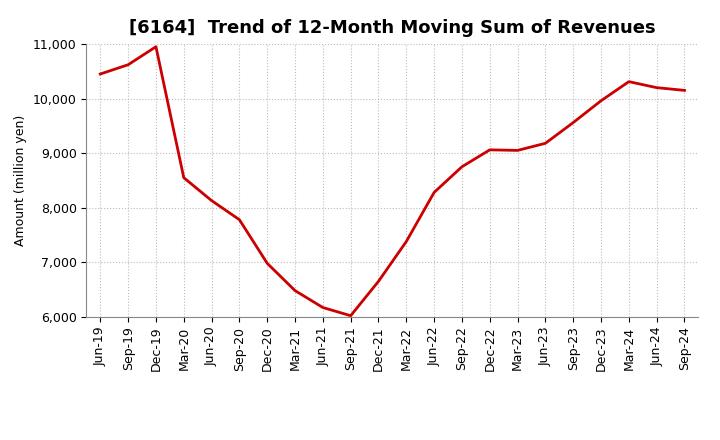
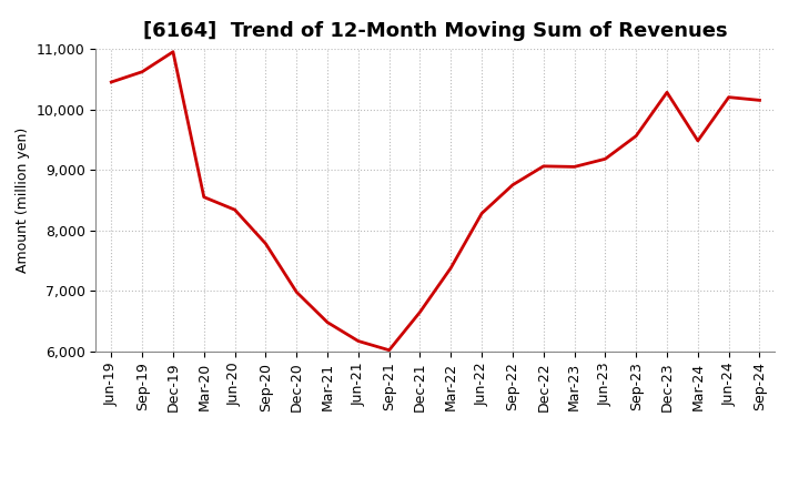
Jun-20: 8,130 -> 8,340
Dec-23: 9,960 -> 10,280
Mar-24: 10,310 -> 9,480
